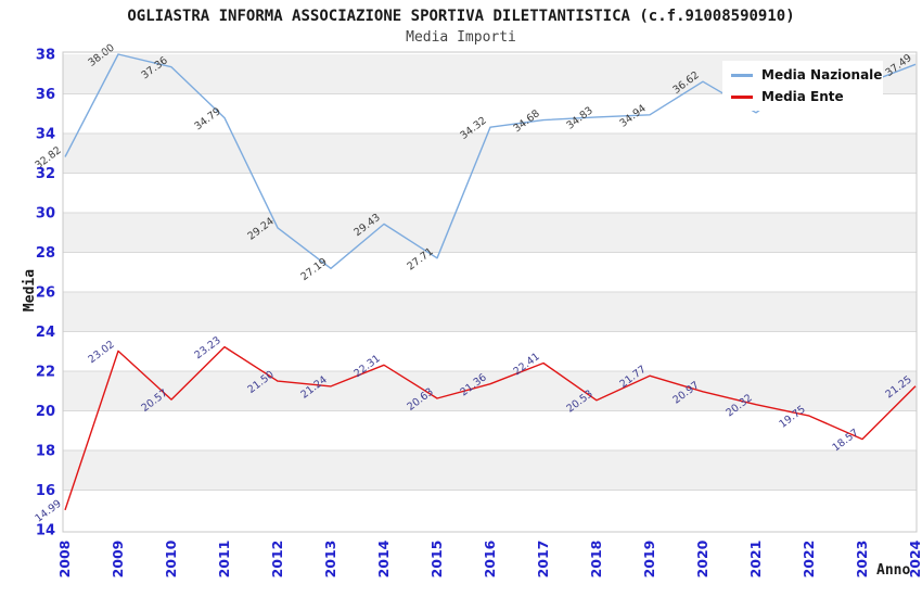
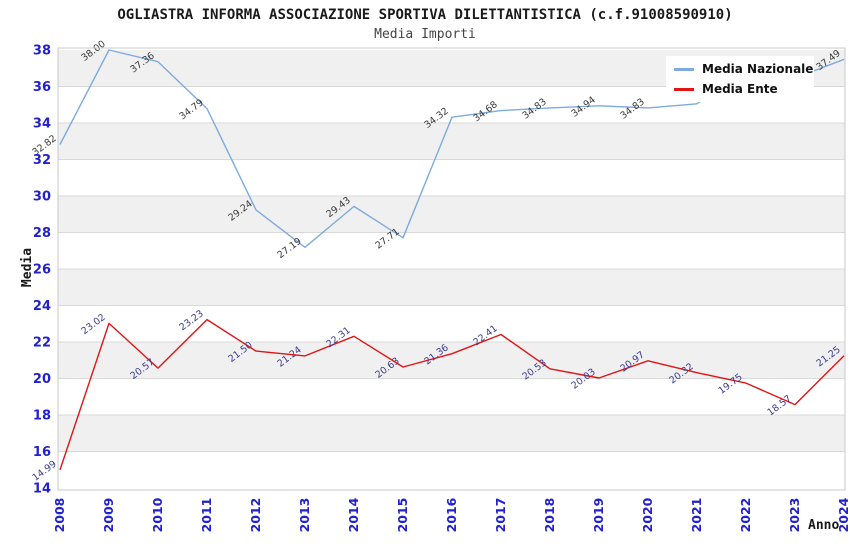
Media Ente/2019: 21.77 -> 20.03
Media Nazionale/2020: 36.62 -> 34.83
